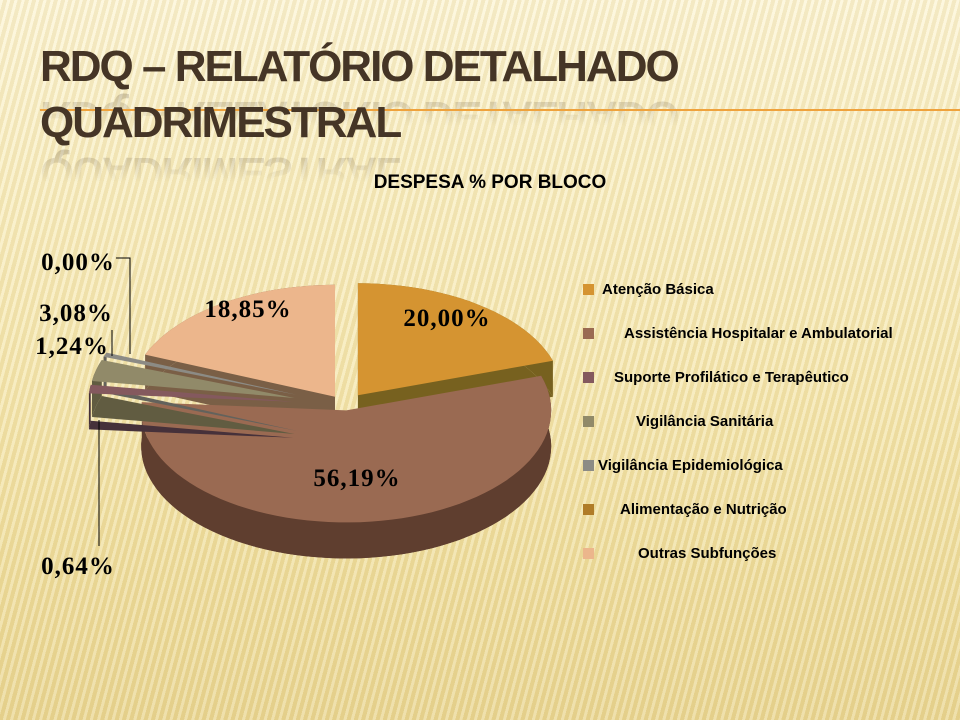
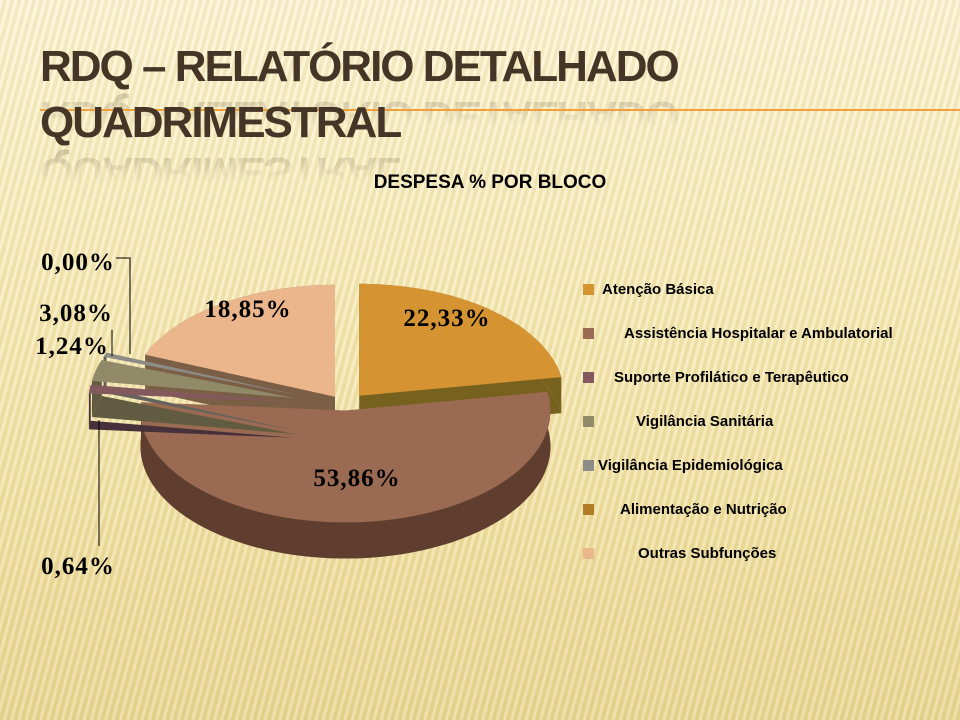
Atenção Básica: 20,00% -> 22,33%
Assistência Hospitalar e Ambulatorial: 56,19% -> 53,86%
